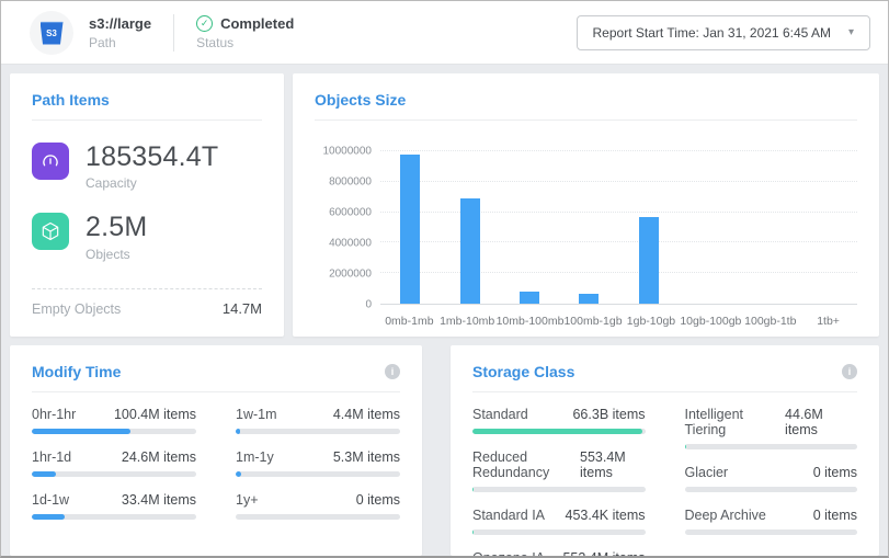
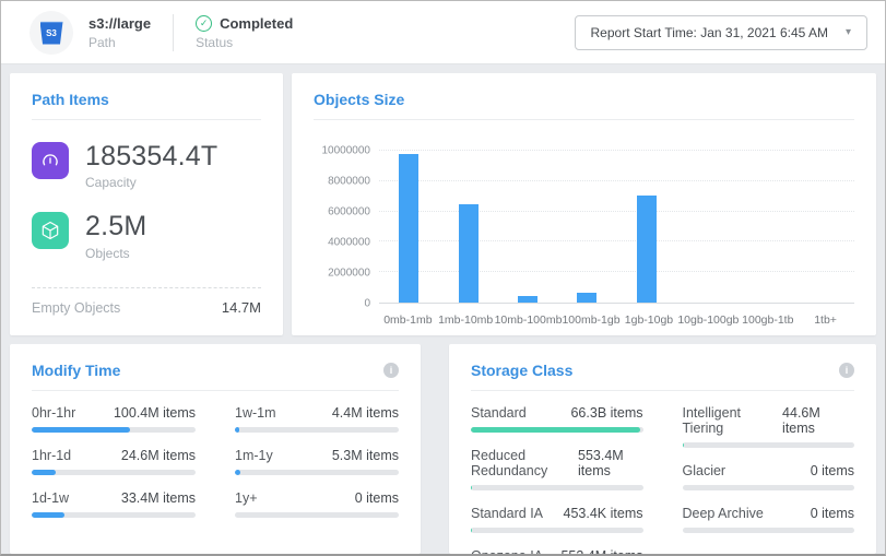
1mb-10mb: 6900000 -> 6500000
10mb-100mb: 800000 -> 400000
1gb-10gb: 5700000 -> 7000000
